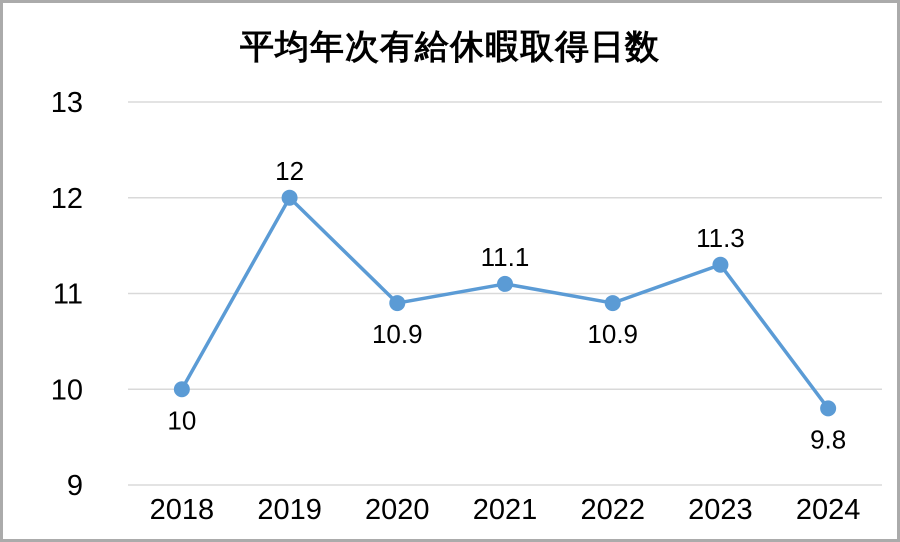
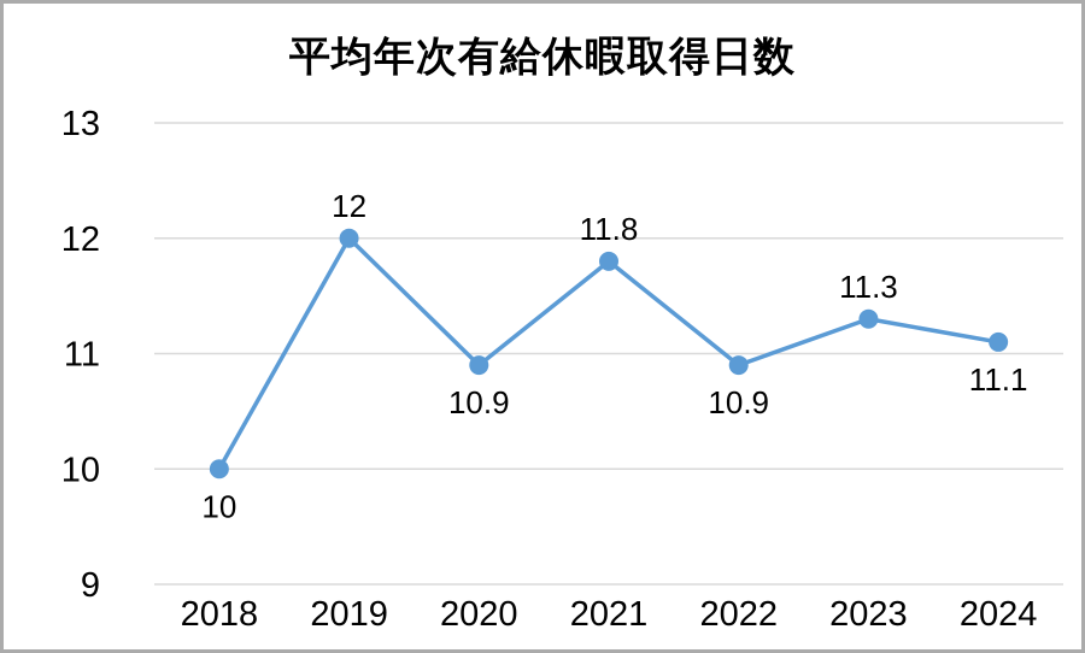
2021: 11.1 -> 11.8
2024: 9.8 -> 11.1
